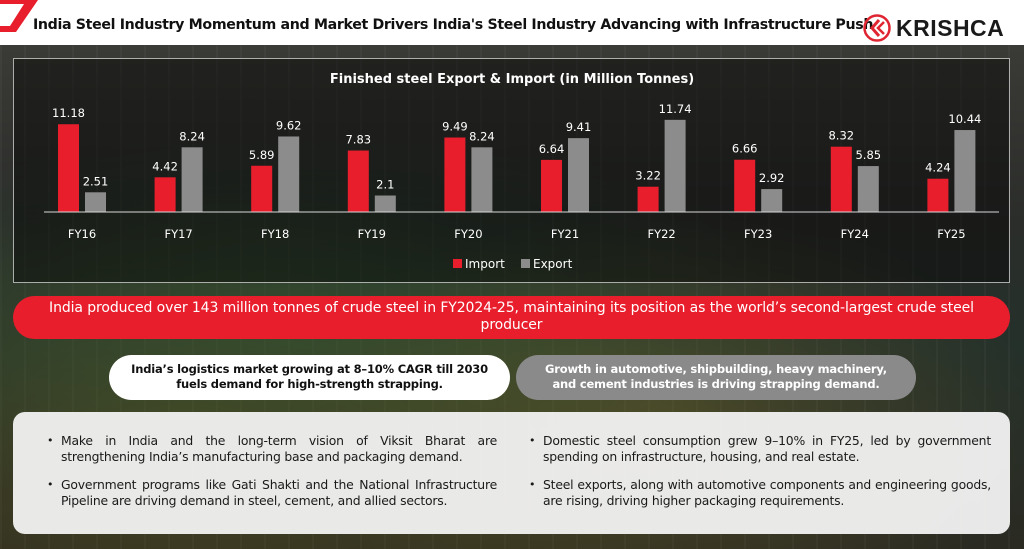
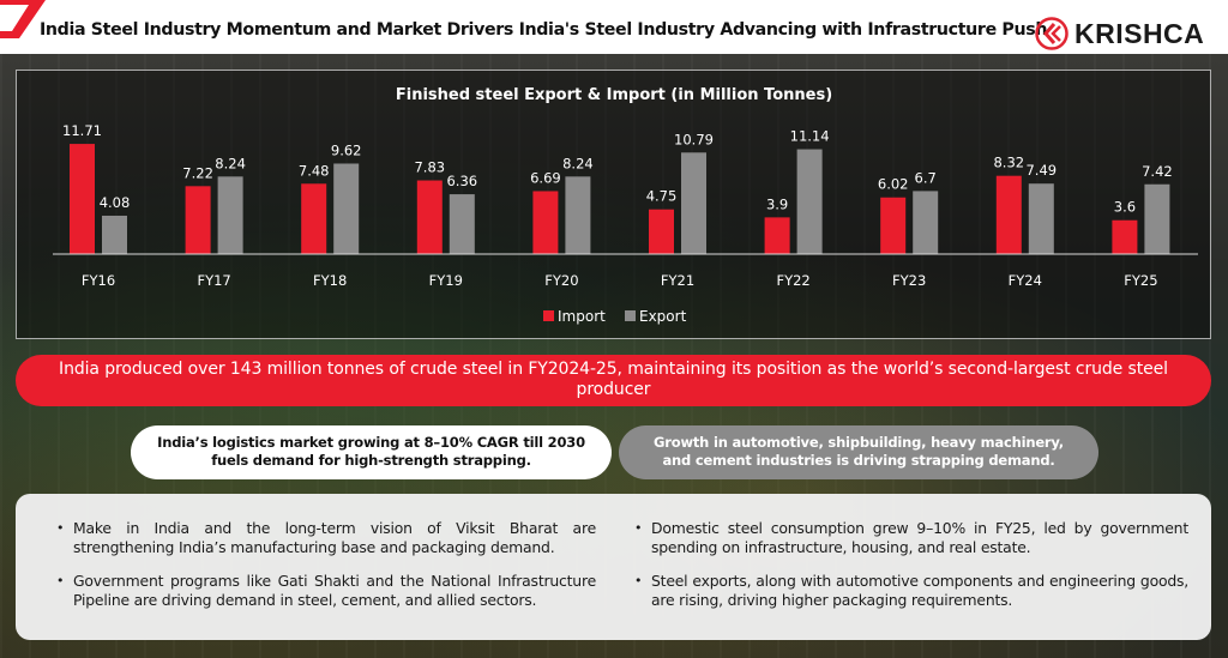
Import/FY16: 11.18 -> 11.71
Export/FY16: 2.51 -> 4.08
Import/FY17: 4.42 -> 7.22
Import/FY18: 5.89 -> 7.48
Export/FY19: 2.1 -> 6.36
Import/FY20: 9.49 -> 6.69
Import/FY21: 6.64 -> 4.75
Export/FY21: 9.41 -> 10.79
Import/FY22: 3.22 -> 3.9
Export/FY22: 11.74 -> 11.14
Import/FY23: 6.66 -> 6.02
Export/FY23: 2.92 -> 6.7
Export/FY24: 5.85 -> 7.49
Import/FY25: 4.24 -> 3.6
Export/FY25: 10.44 -> 7.42
